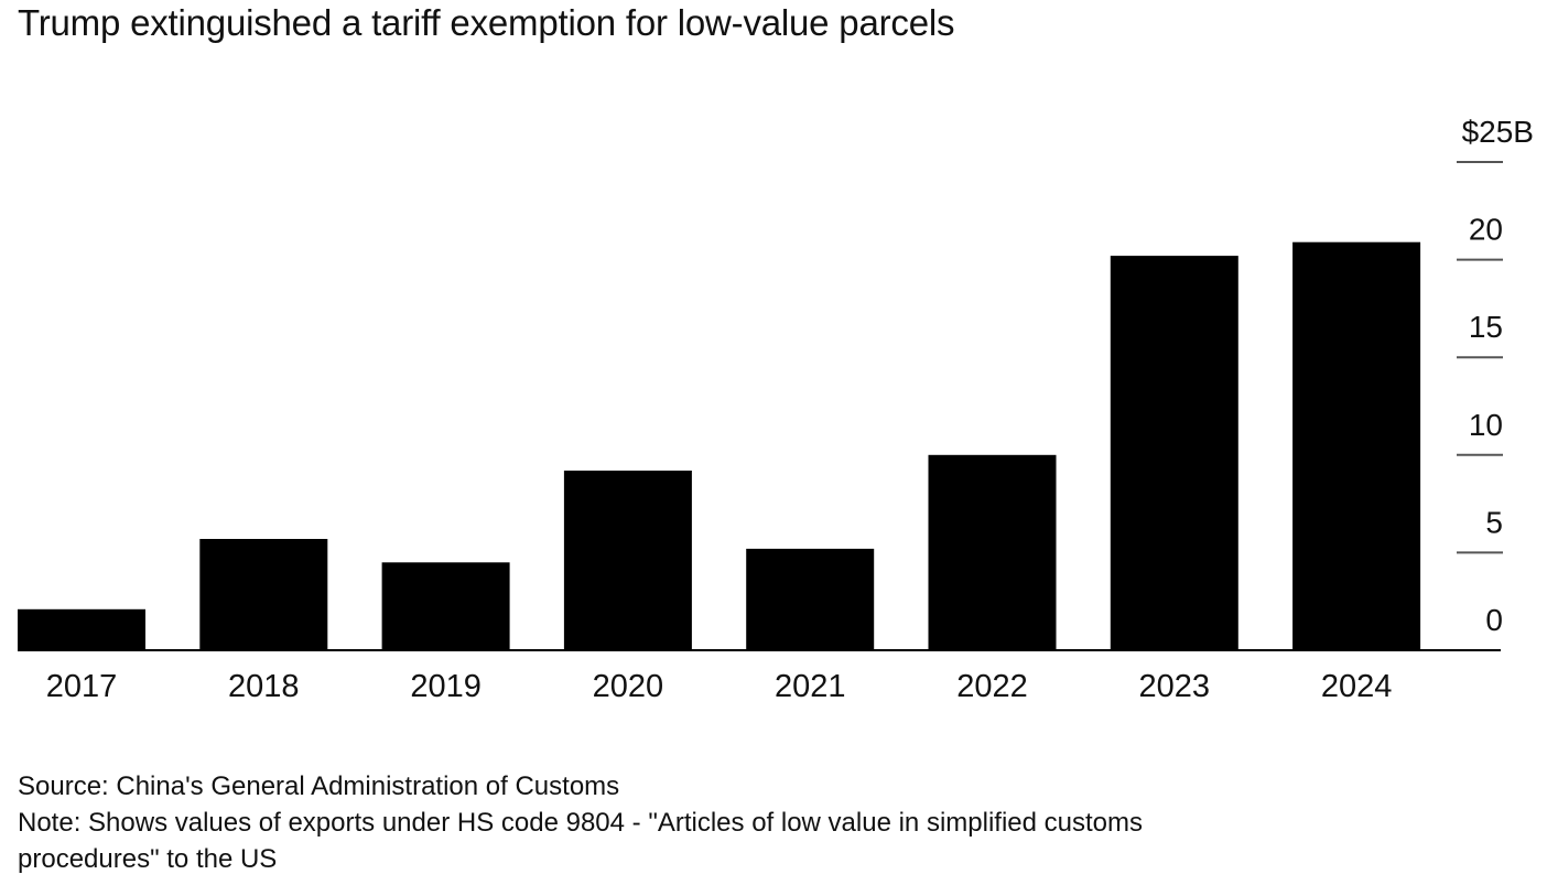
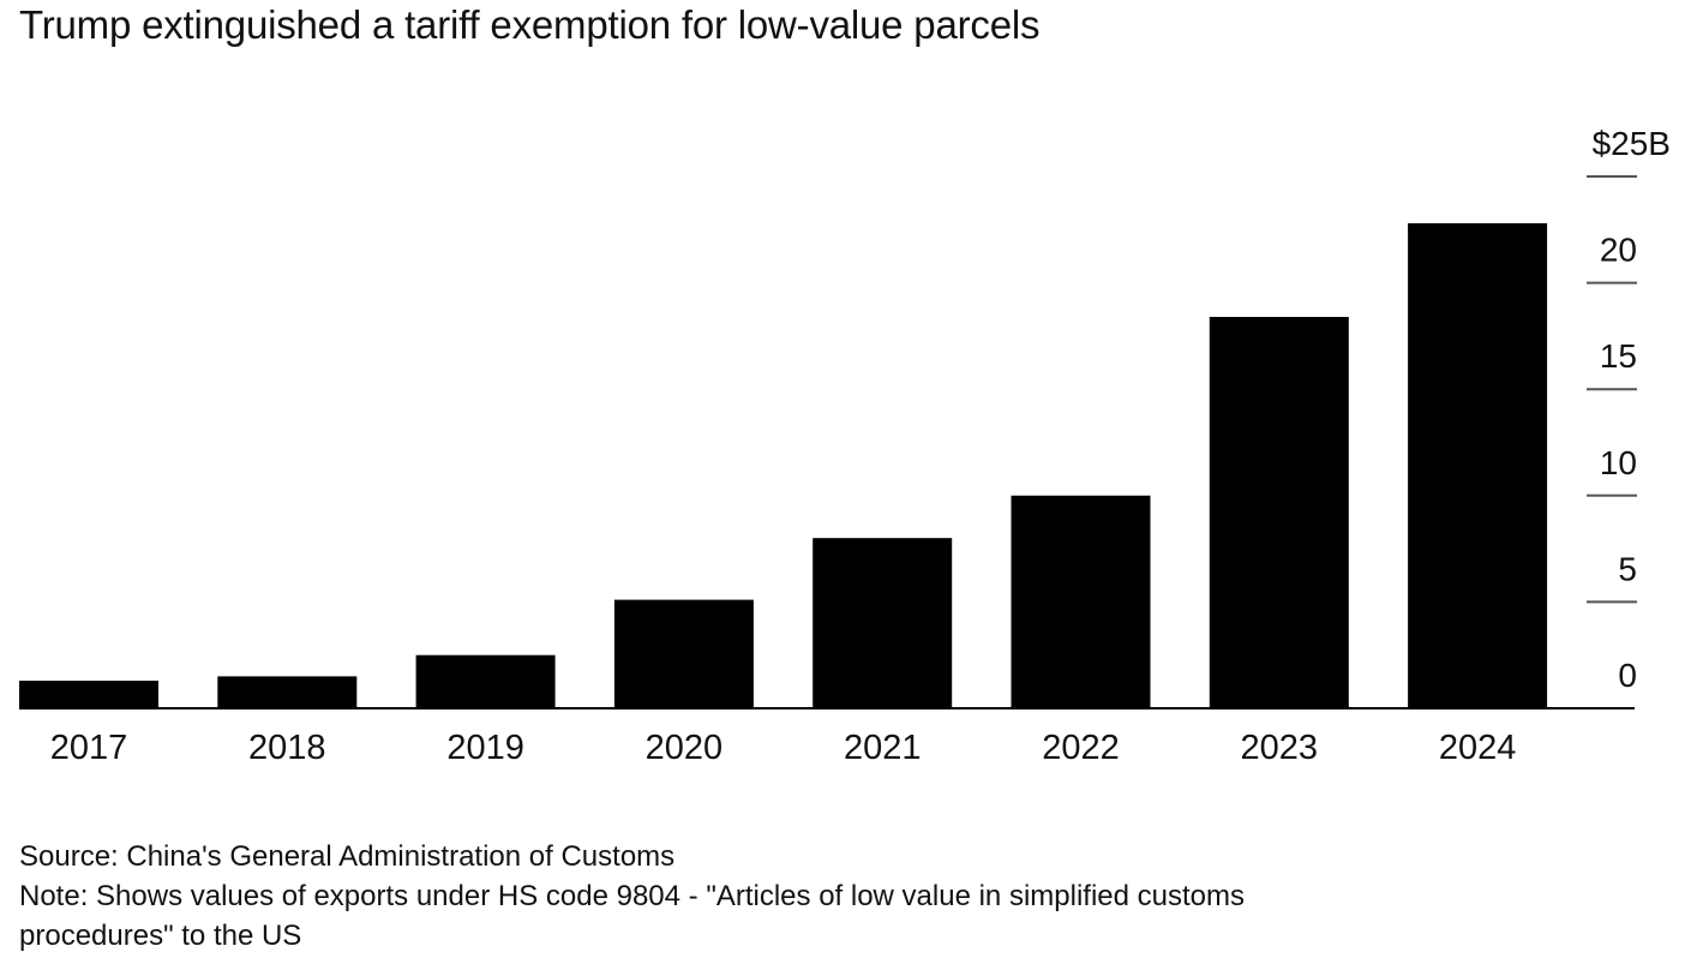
2017: 2.1 -> 1.3
2018: 5.7 -> 1.5
2019: 4.5 -> 2.5
2020: 9.2 -> 5.1
2021: 5.2 -> 8.0
2023: 20.2 -> 18.4
2024: 20.9 -> 22.8
